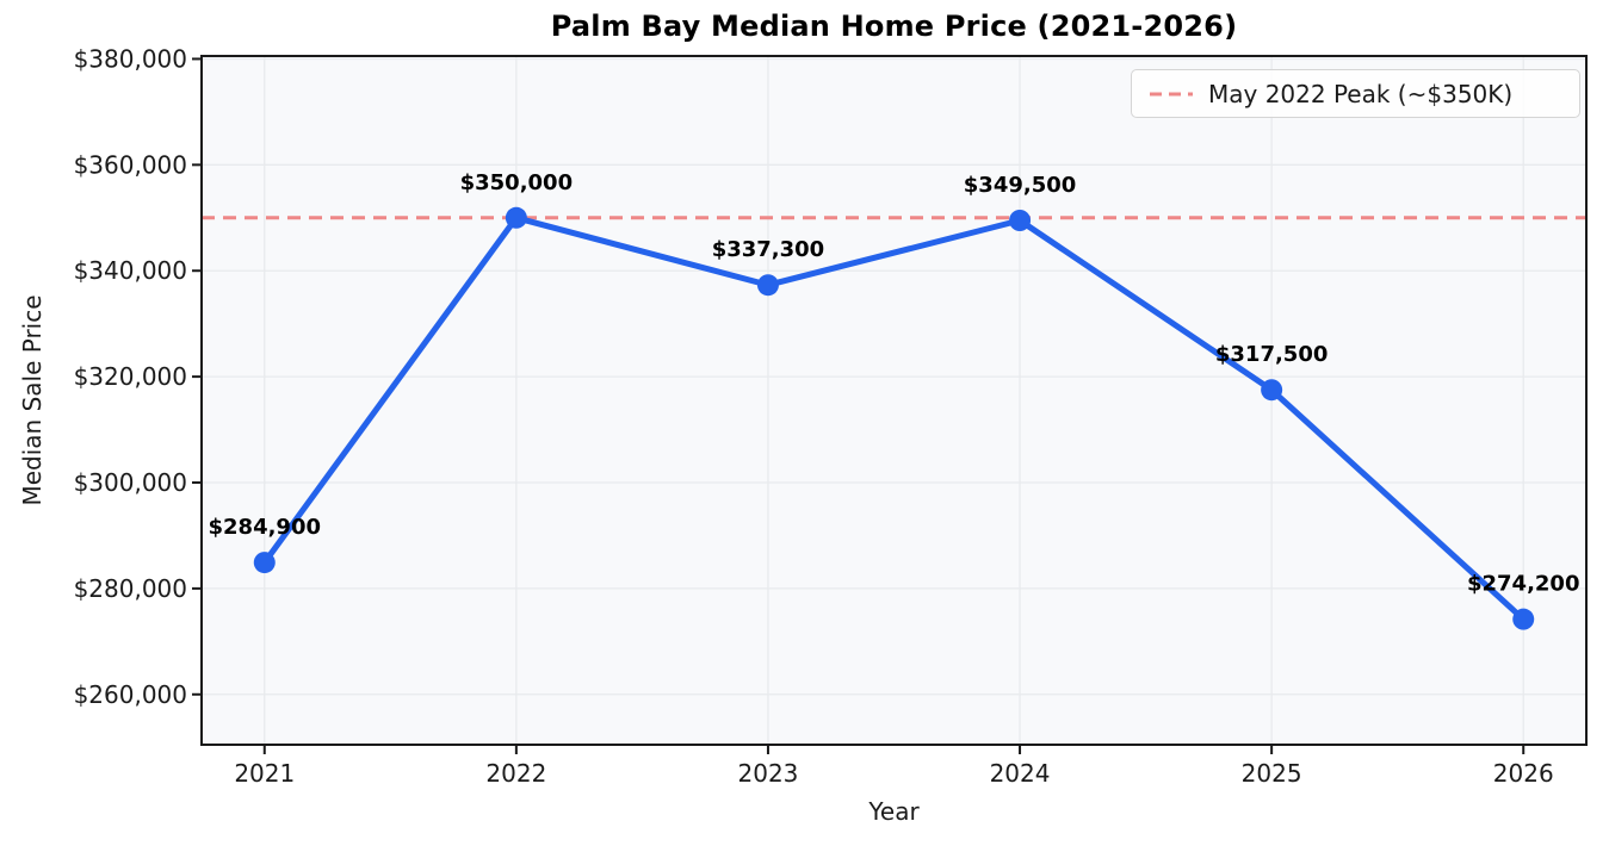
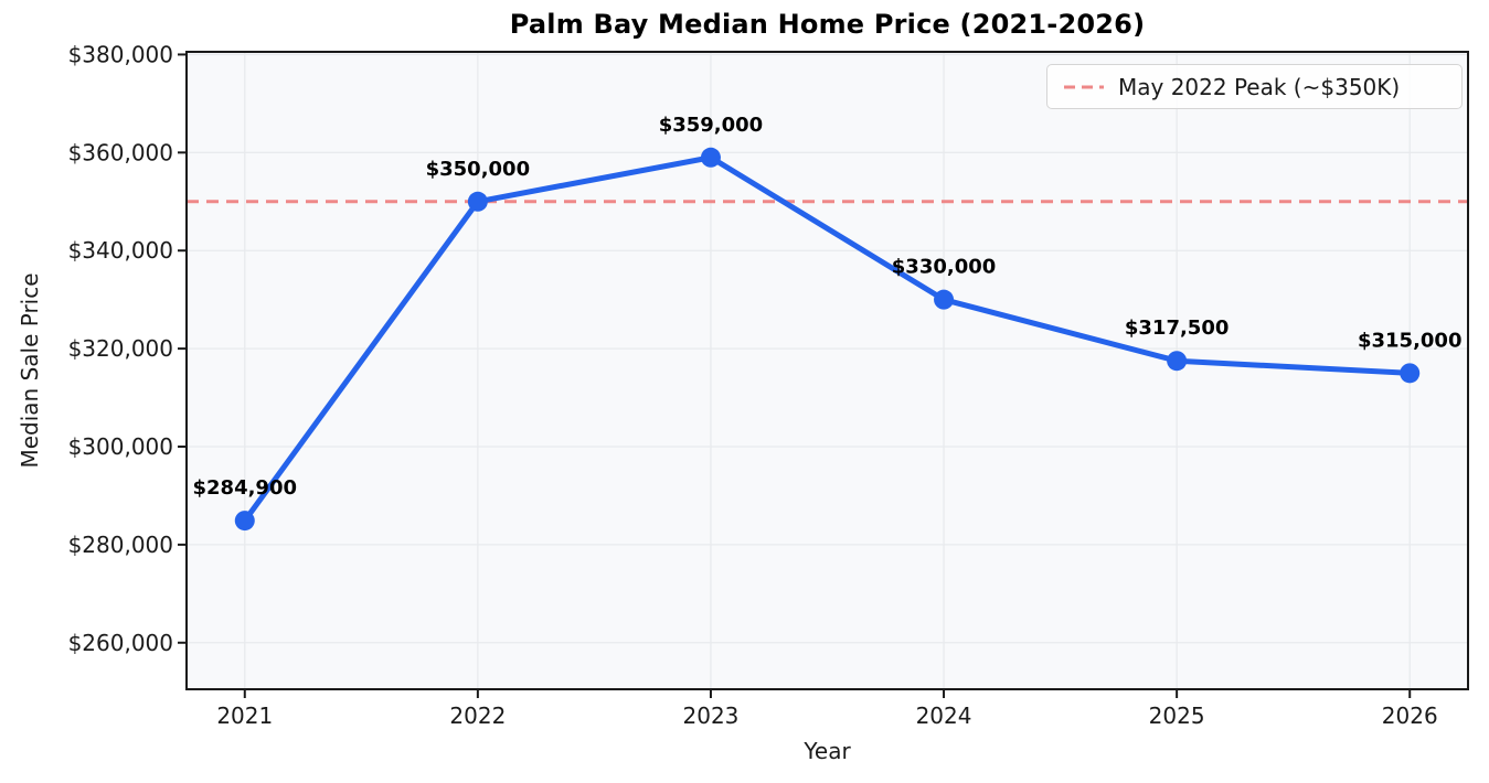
2023: $337,300 -> $359,000
2024: $349,500 -> $330,000
2026: $274,200 -> $315,000
